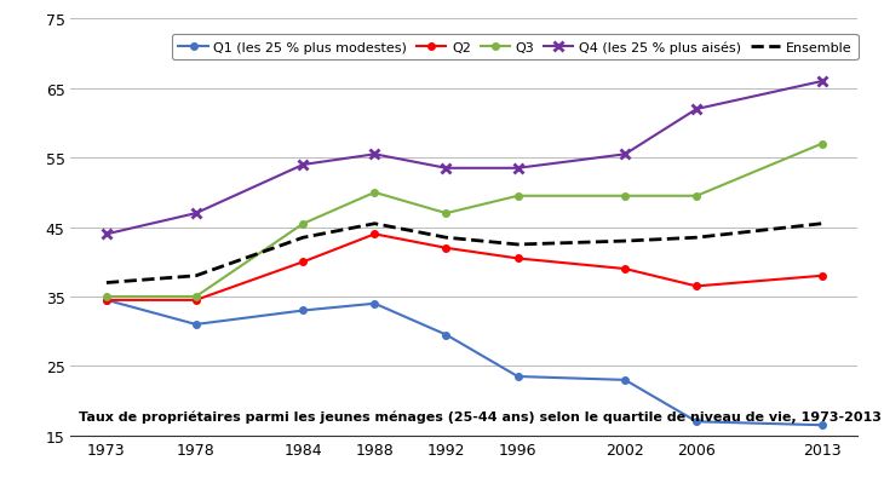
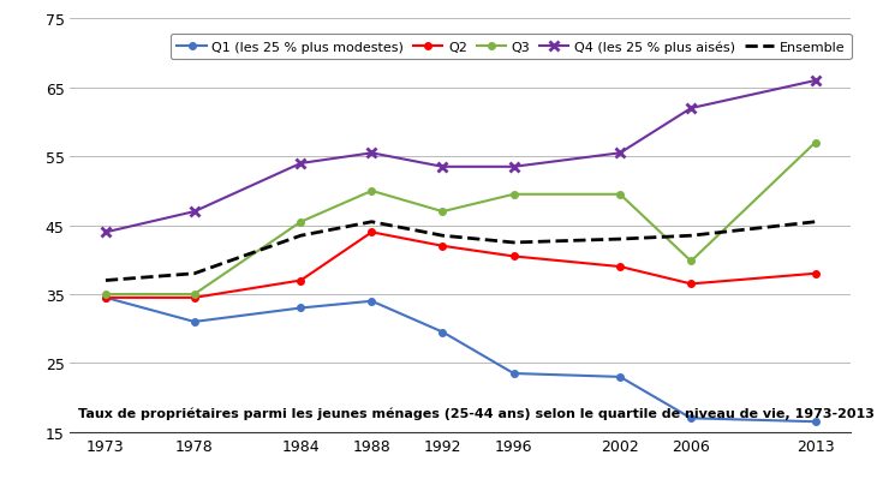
Q2/1984: 40.0 -> 37.0
Q3/2006: 49.5 -> 39.8
